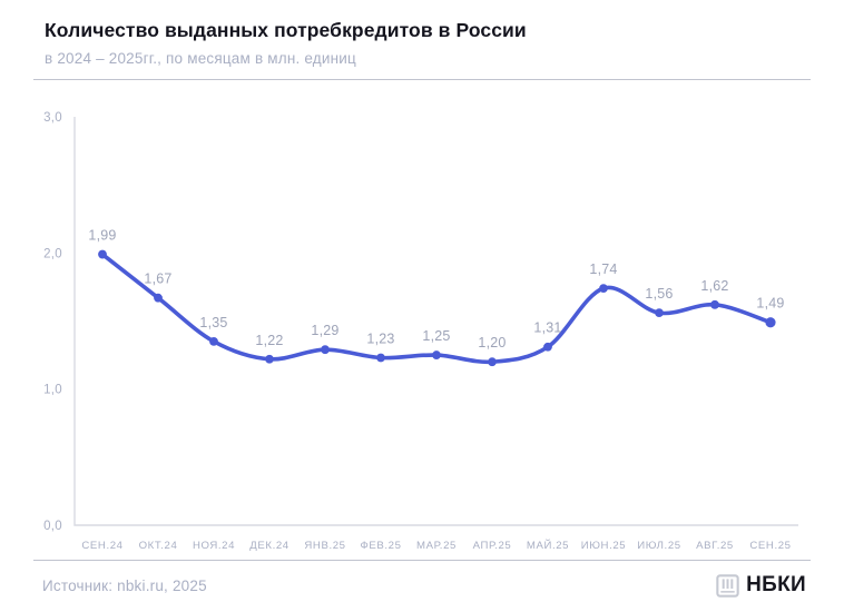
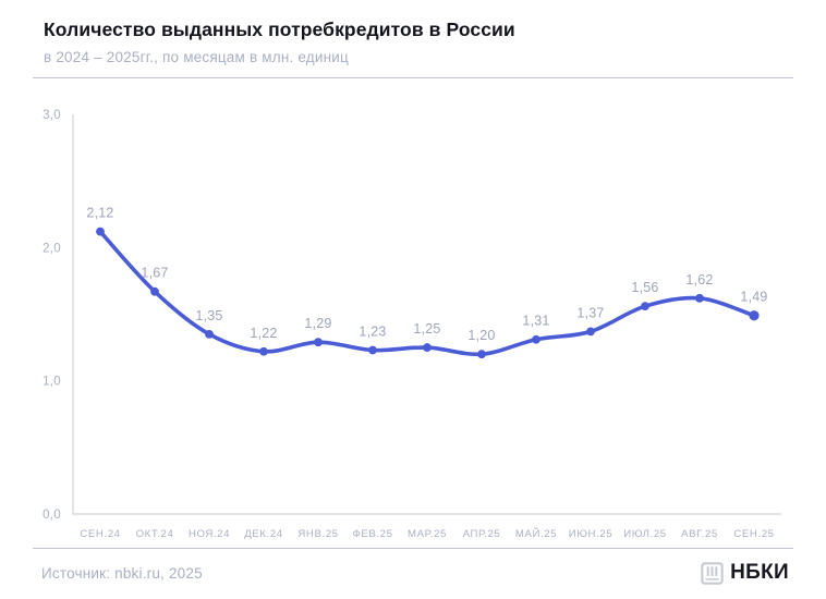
СЕН.24: 1,99 -> 2,12
ИЮН.25: 1,74 -> 1,37
